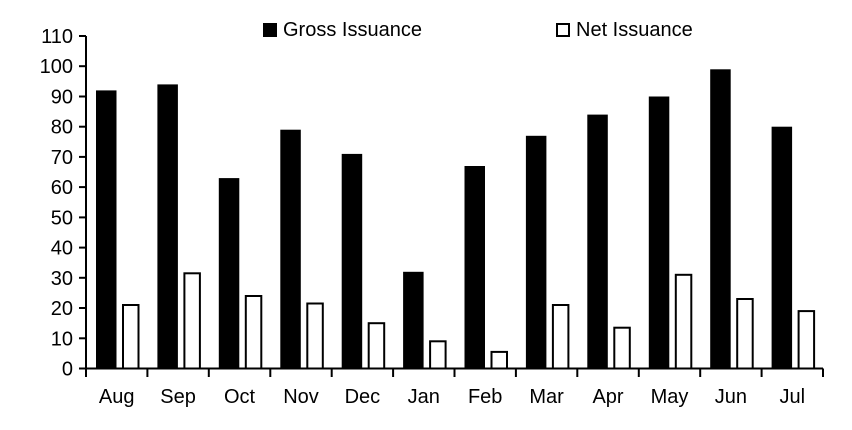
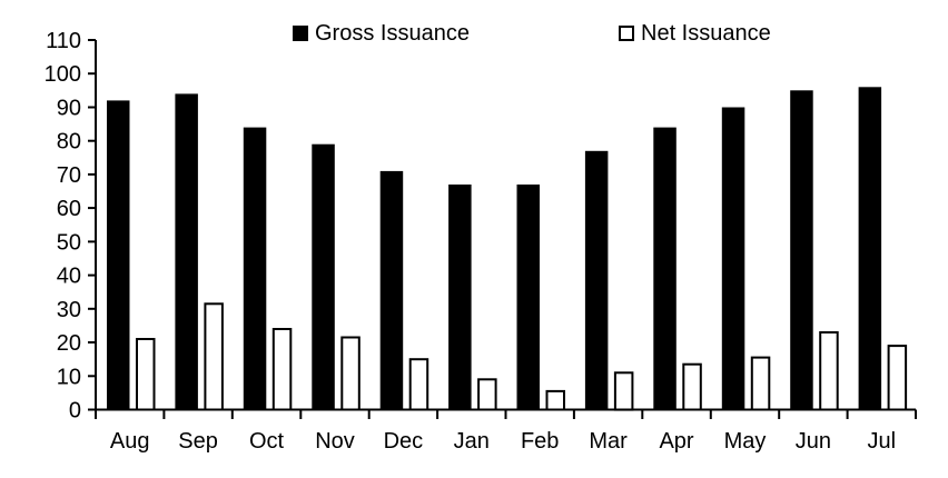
Gross Issuance/Oct: 63 -> 84
Gross Issuance/Jan: 32 -> 67
Net Issuance/Mar: 21 -> 11
Net Issuance/May: 31 -> 16
Gross Issuance/Jun: 99 -> 95
Gross Issuance/Jul: 80 -> 96
